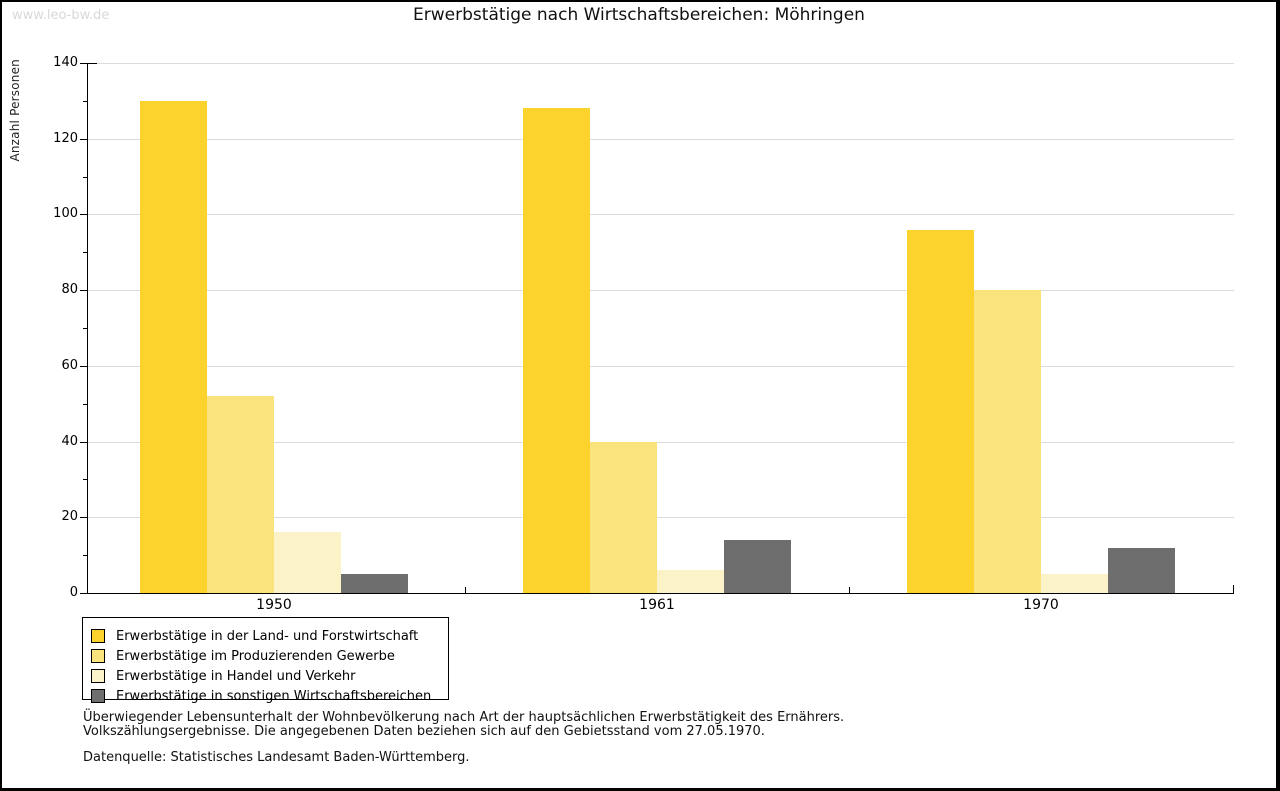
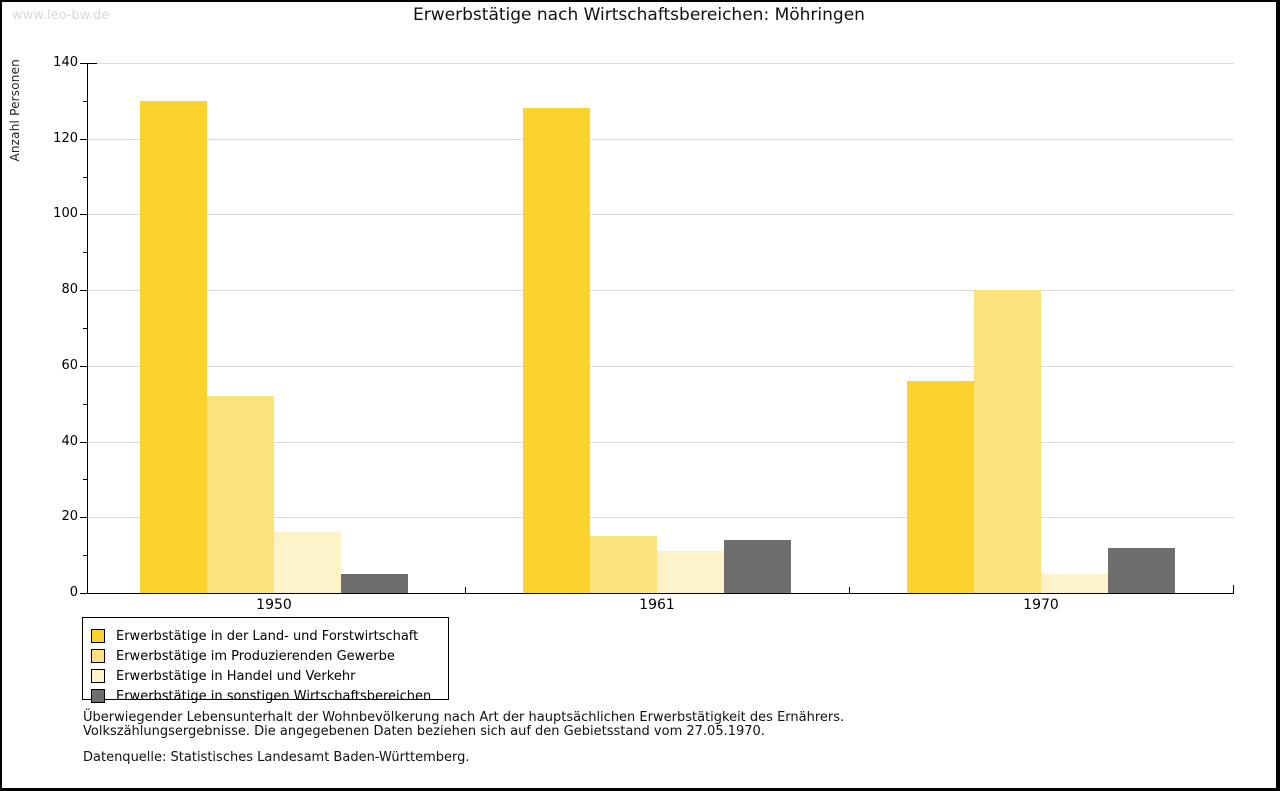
Erwerbstätige im Produzierenden Gewerbe/1961: 40 -> 15
Erwerbstätige in Handel und Verkehr/1961: 6 -> 11
Erwerbstätige in der Land- und Forstwirtschaft/1970: 96 -> 56
